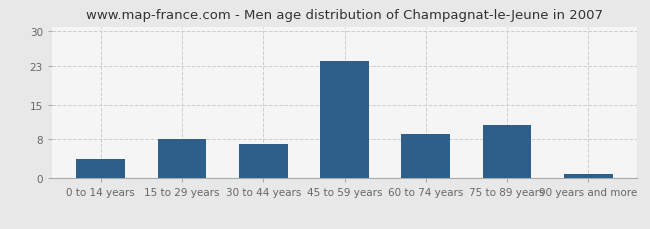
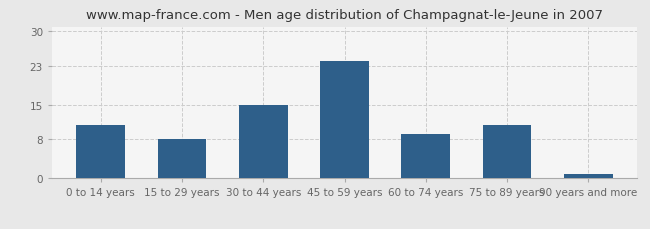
0 to 14 years: 4 -> 11
30 to 44 years: 7 -> 15
